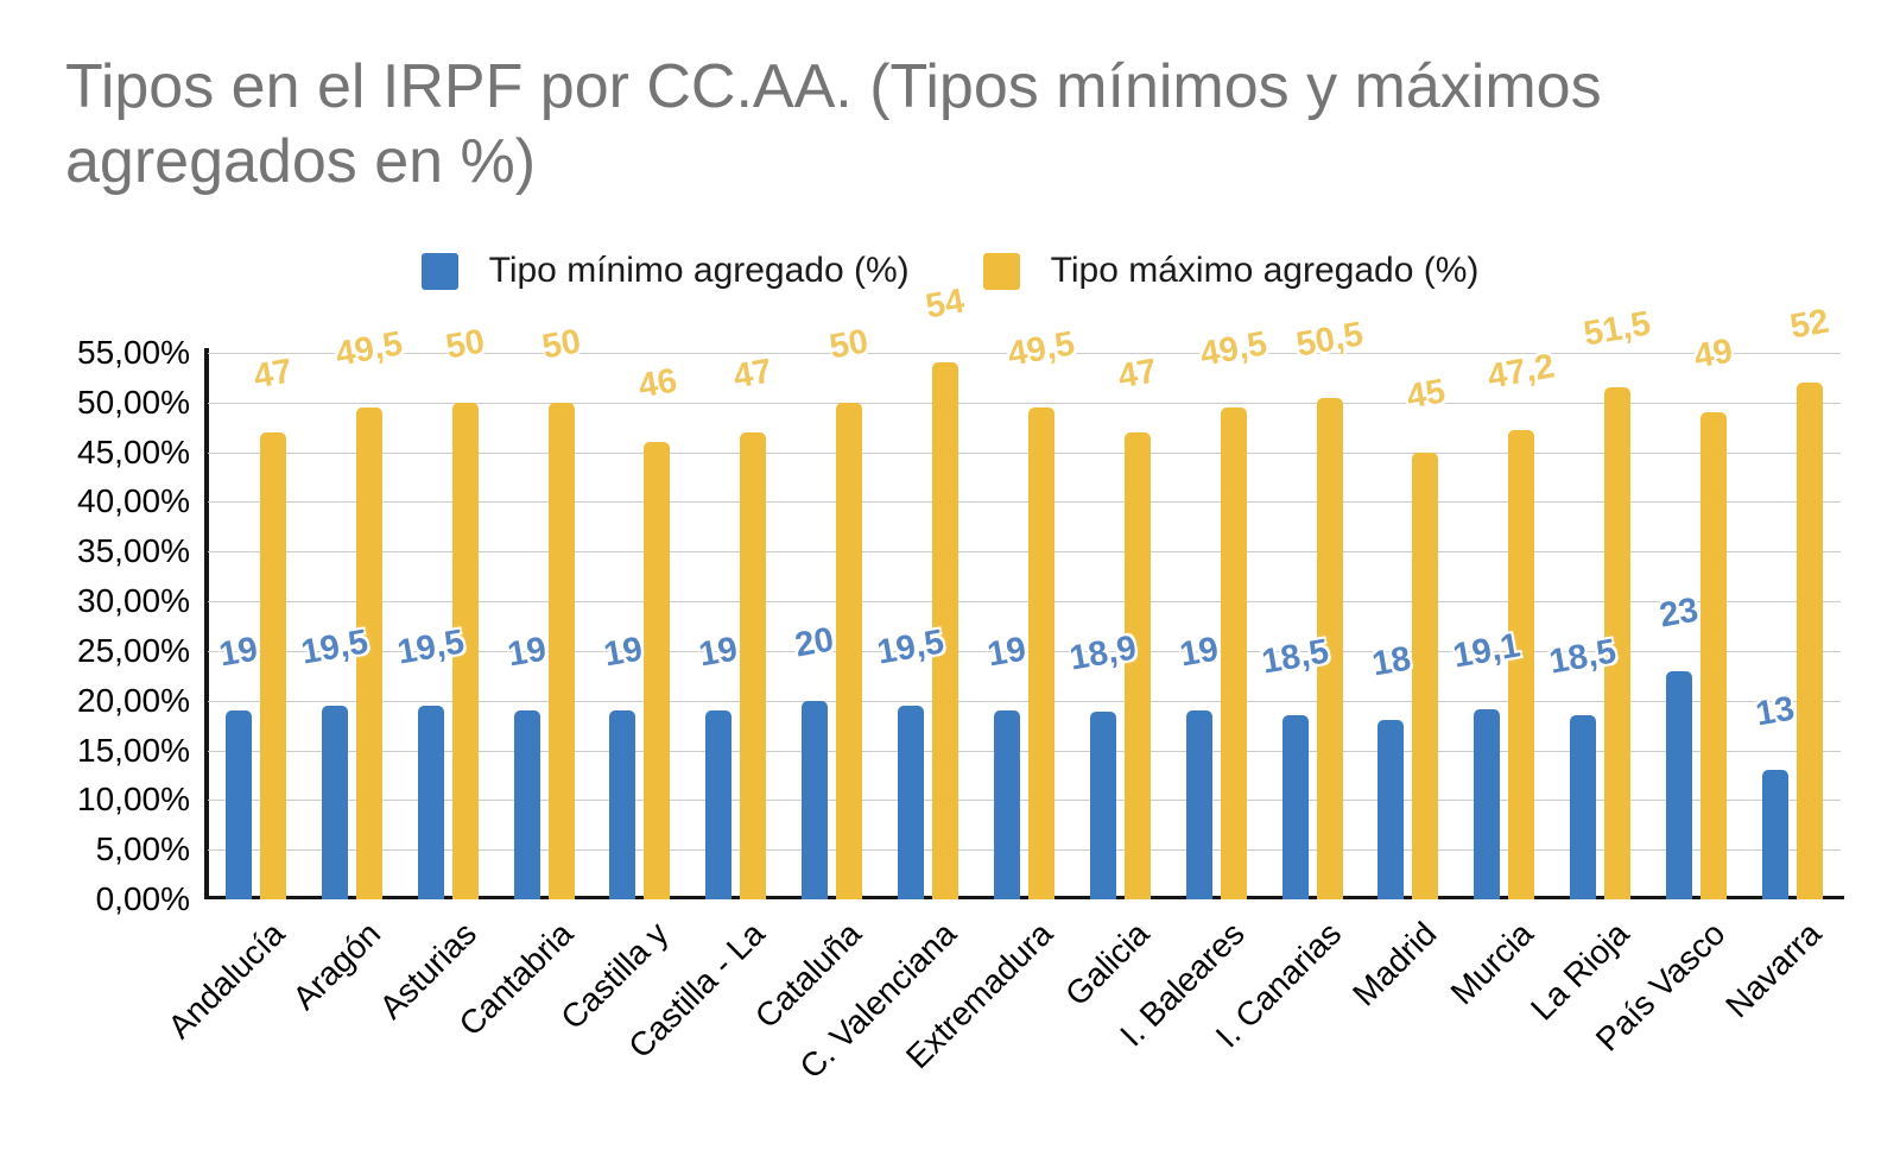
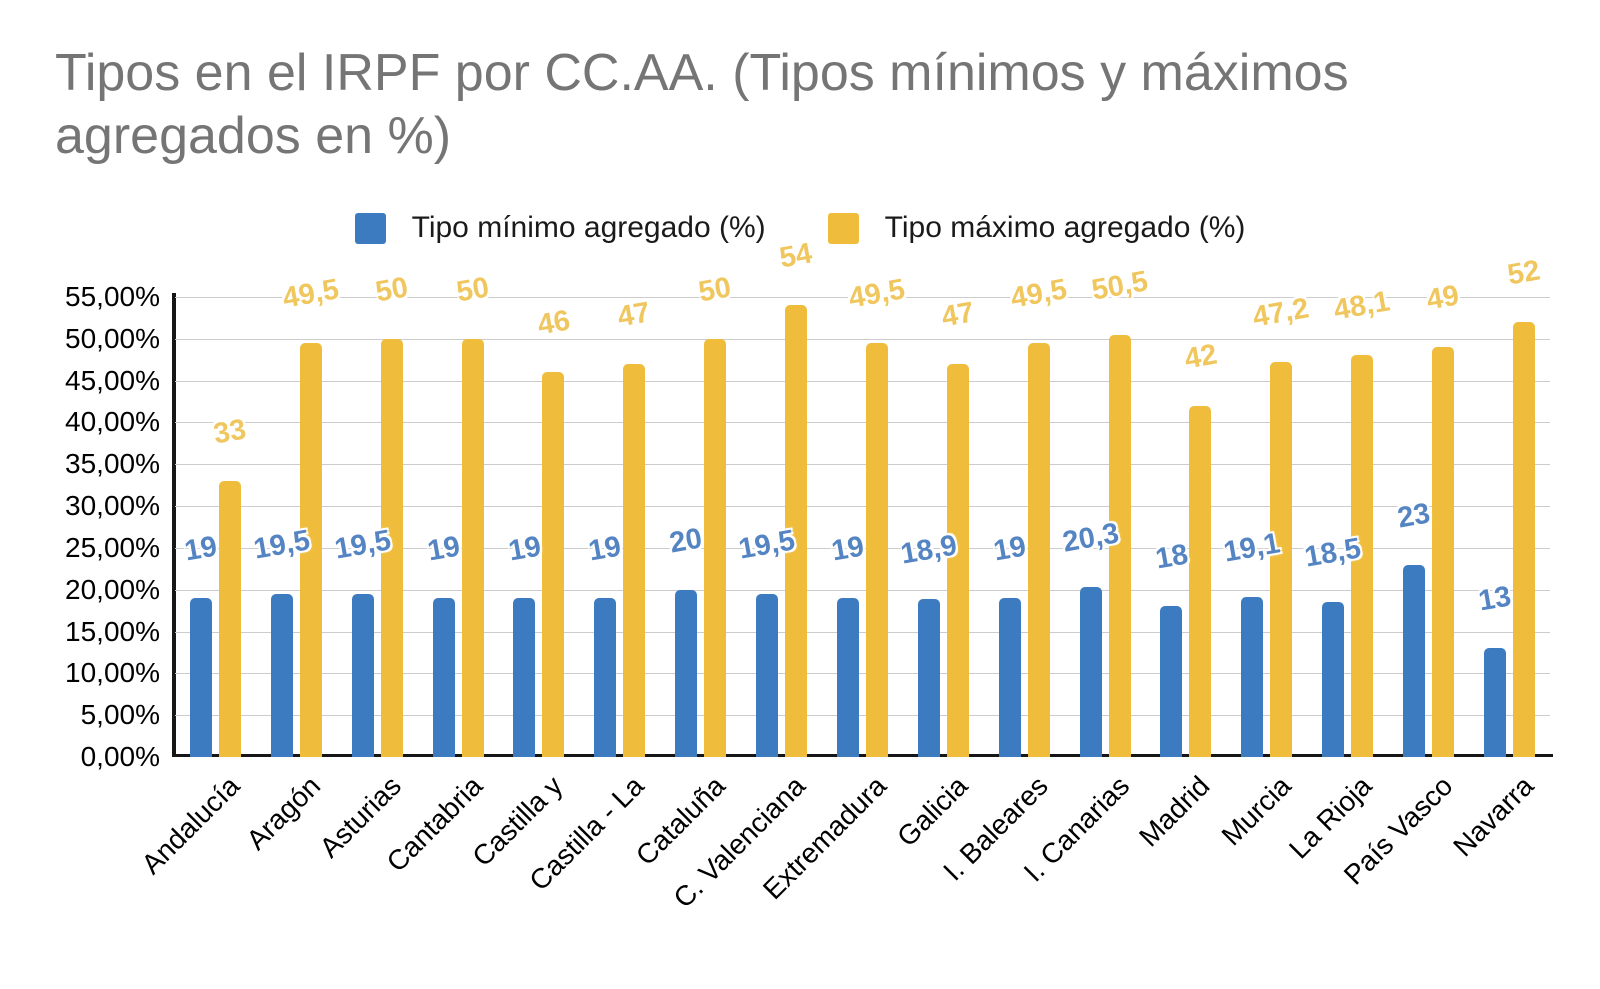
Tipo máximo agregado (%)/Andalucía: 47 -> 33
Tipo mínimo agregado (%)/I. Canarias: 18,5 -> 20,3
Tipo máximo agregado (%)/Madrid: 45 -> 42
Tipo máximo agregado (%)/La Rioja: 51,5 -> 48,1
